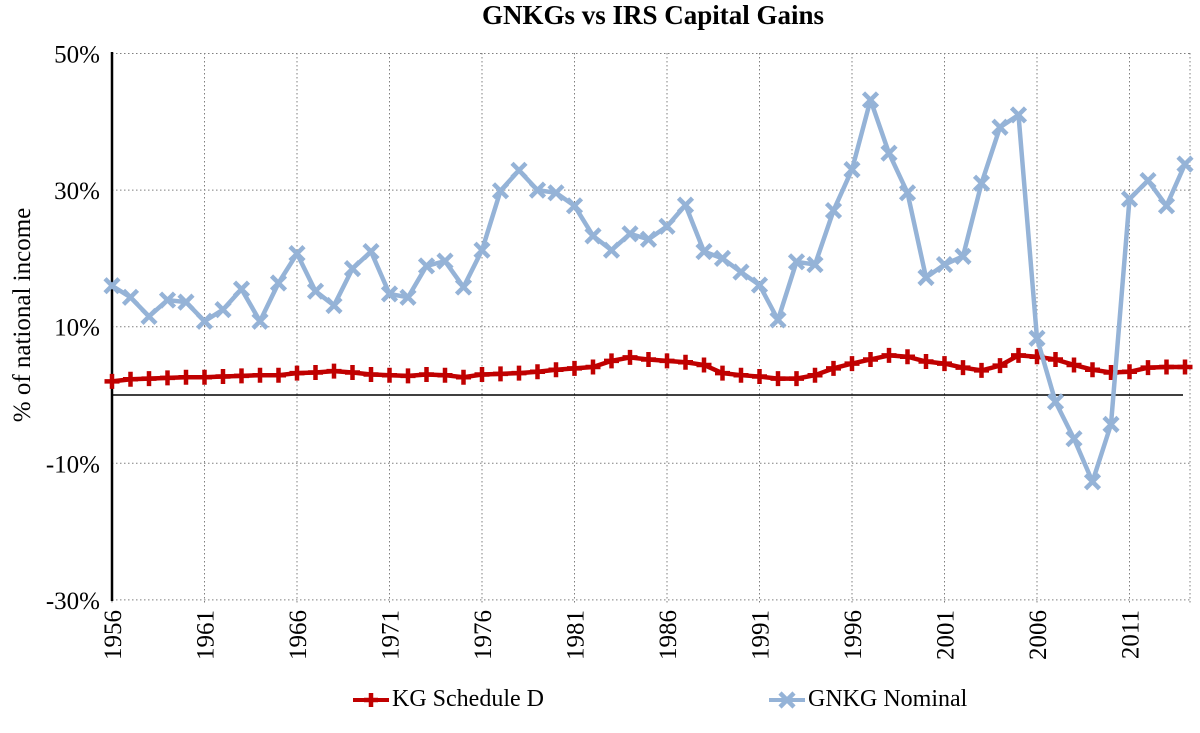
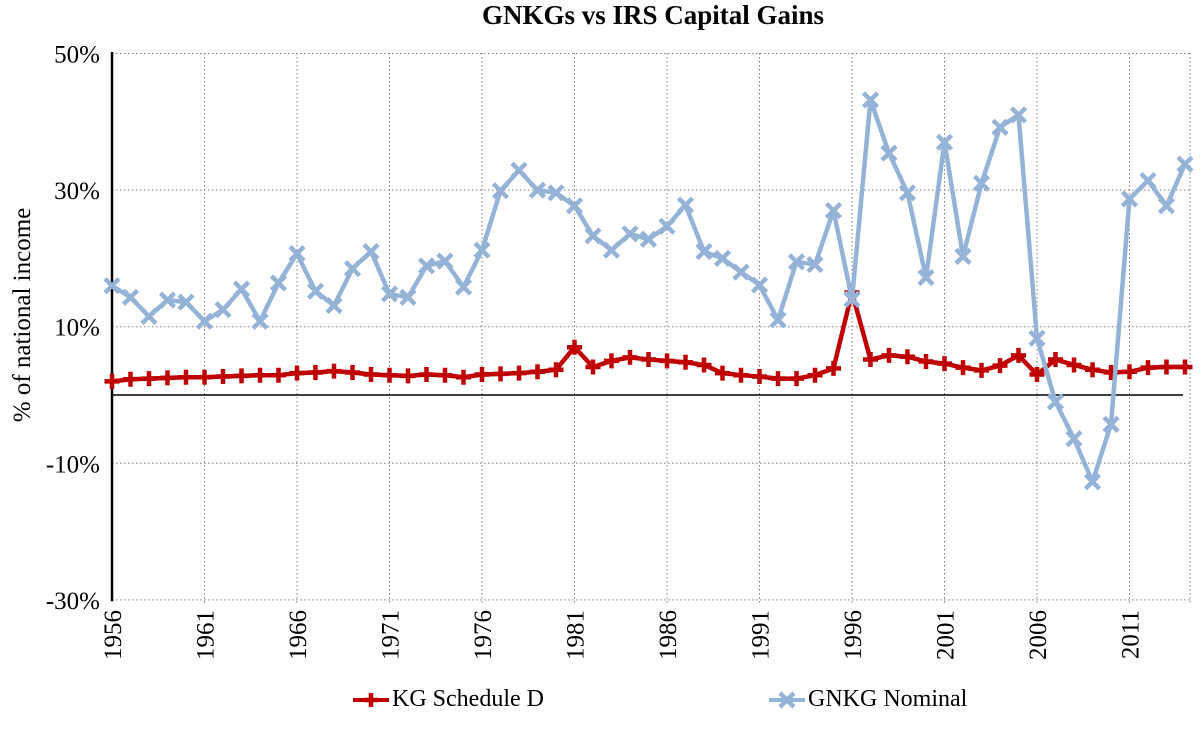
KG Schedule D/1981: 4% -> 7%
KG Schedule D/1996: 5% -> 15%
GNKG Nominal/1996: 33% -> 14%
GNKG Nominal/2001: 19% -> 37%
KG Schedule D/2006: 6% -> 3%
